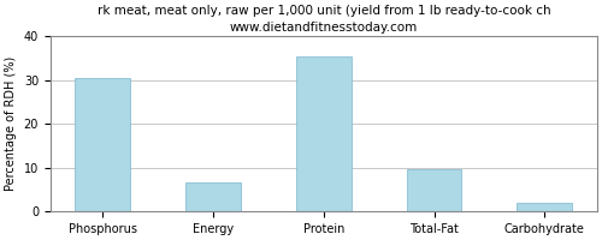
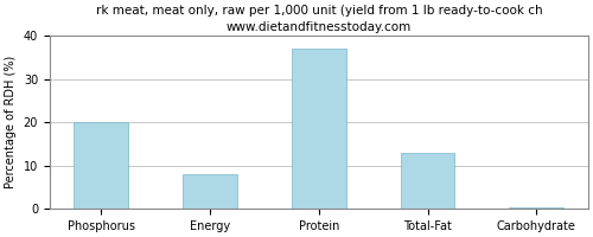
Phosphorus: 30.5 -> 20.0
Energy: 6.5 -> 8.0
Protein: 35.5 -> 37.0
Total-Fat: 9.5 -> 13.0
Carbohydrate: 2.0 -> 0.3
